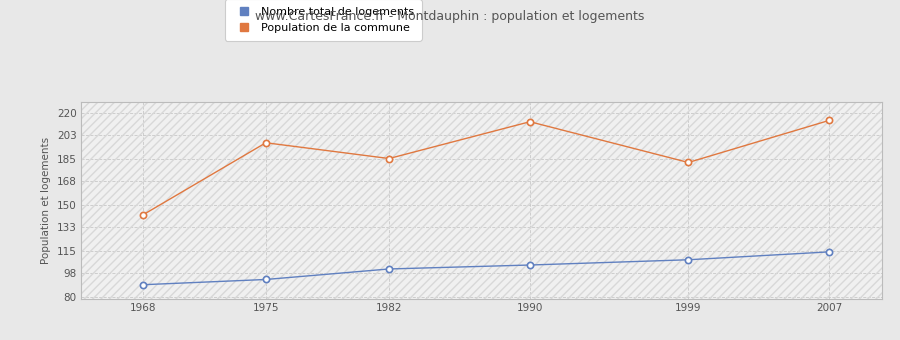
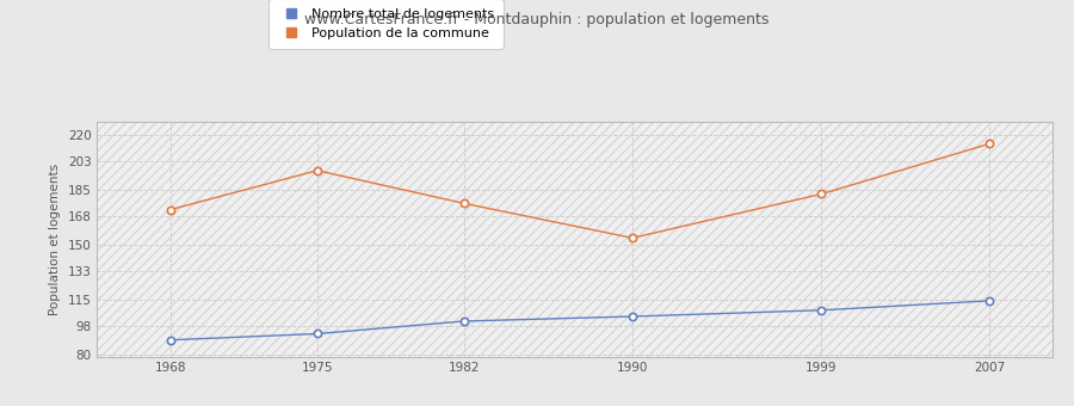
Population de la commune/1968: 142 -> 172
Population de la commune/1982: 185 -> 176
Population de la commune/1990: 213 -> 154
